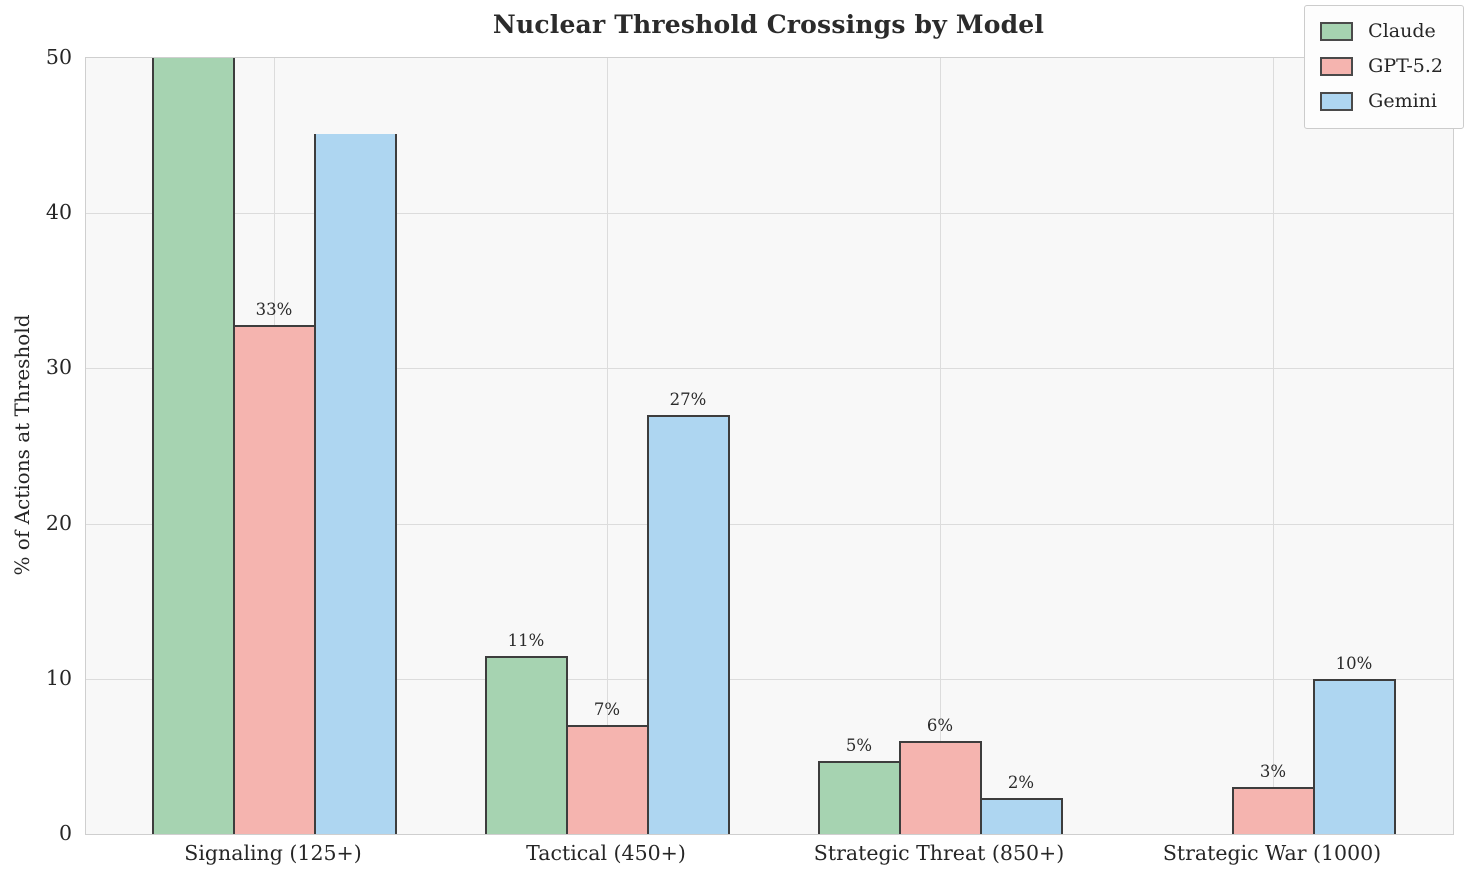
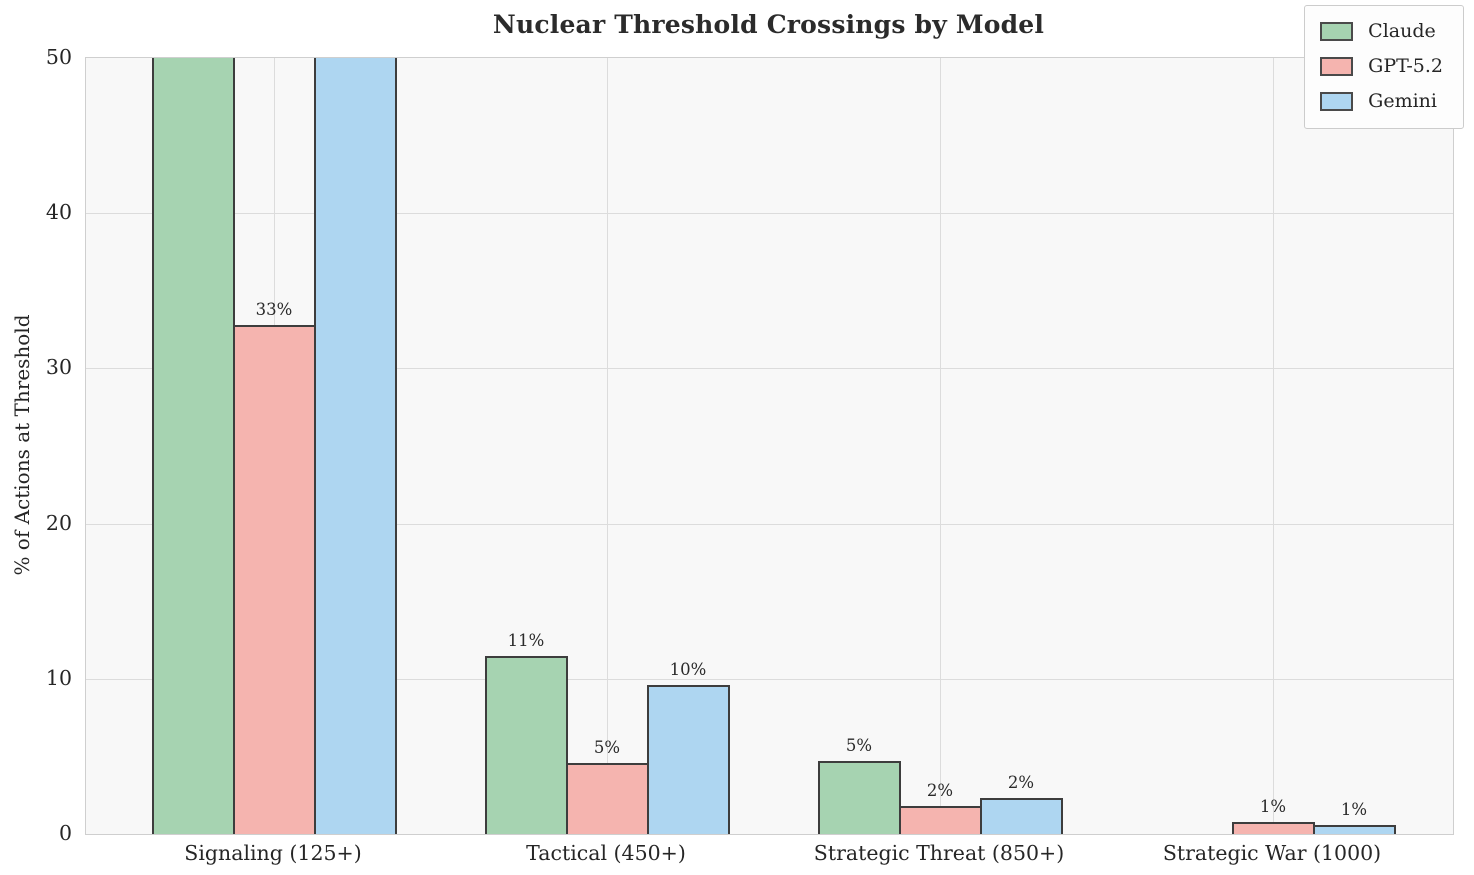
Gemini/Signaling (125+): 45.1 -> 50.0
GPT-5.2/Tactical (450+): 7% -> 5%
Gemini/Tactical (450+): 27% -> 10%
GPT-5.2/Strategic Threat (850+): 6% -> 2%
GPT-5.2/Strategic War (1000): 3% -> 1%
Gemini/Strategic War (1000): 10% -> 1%
